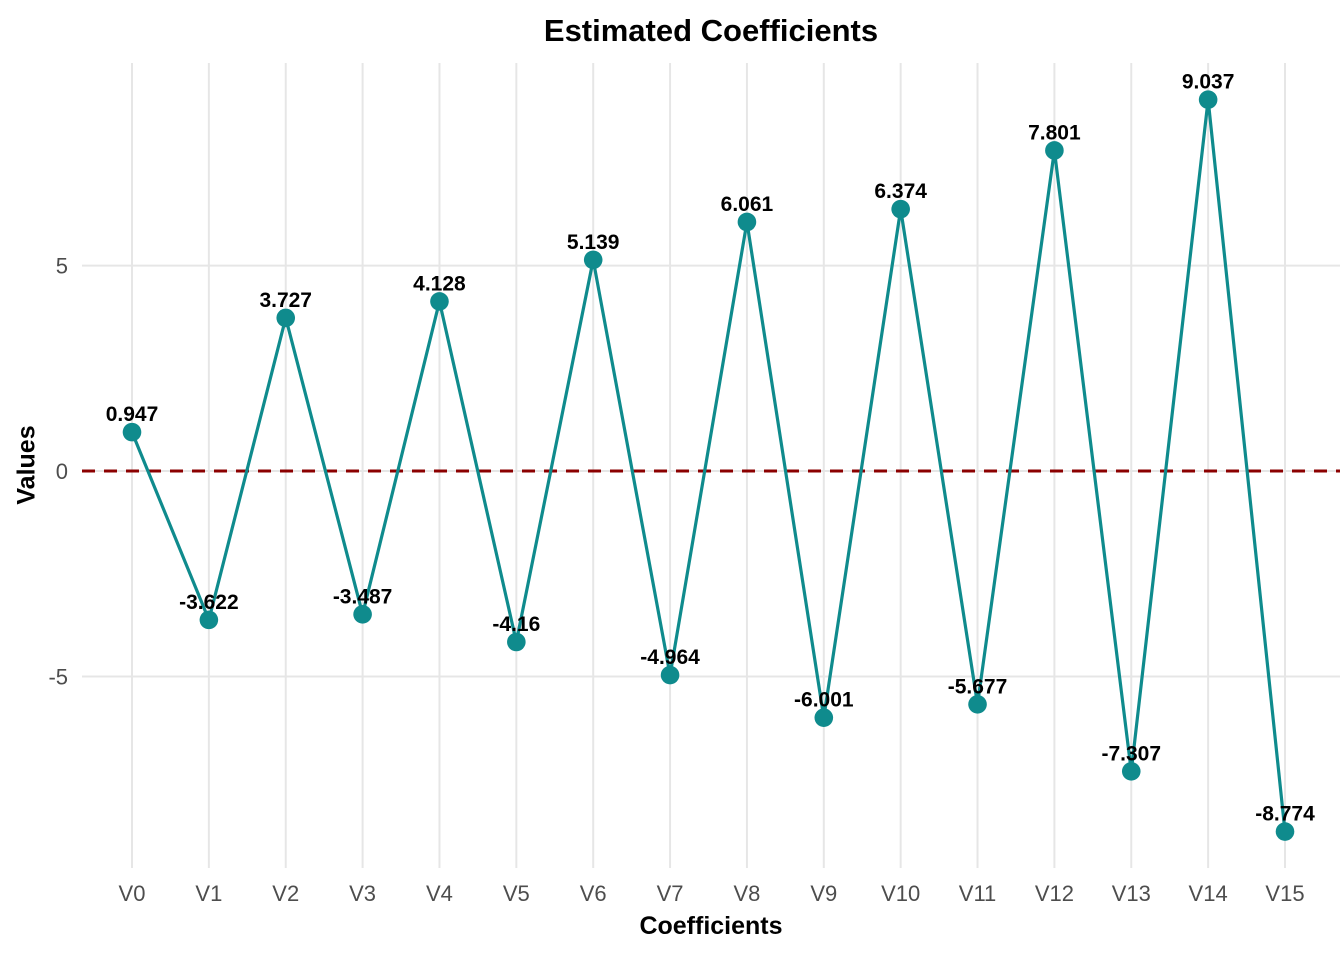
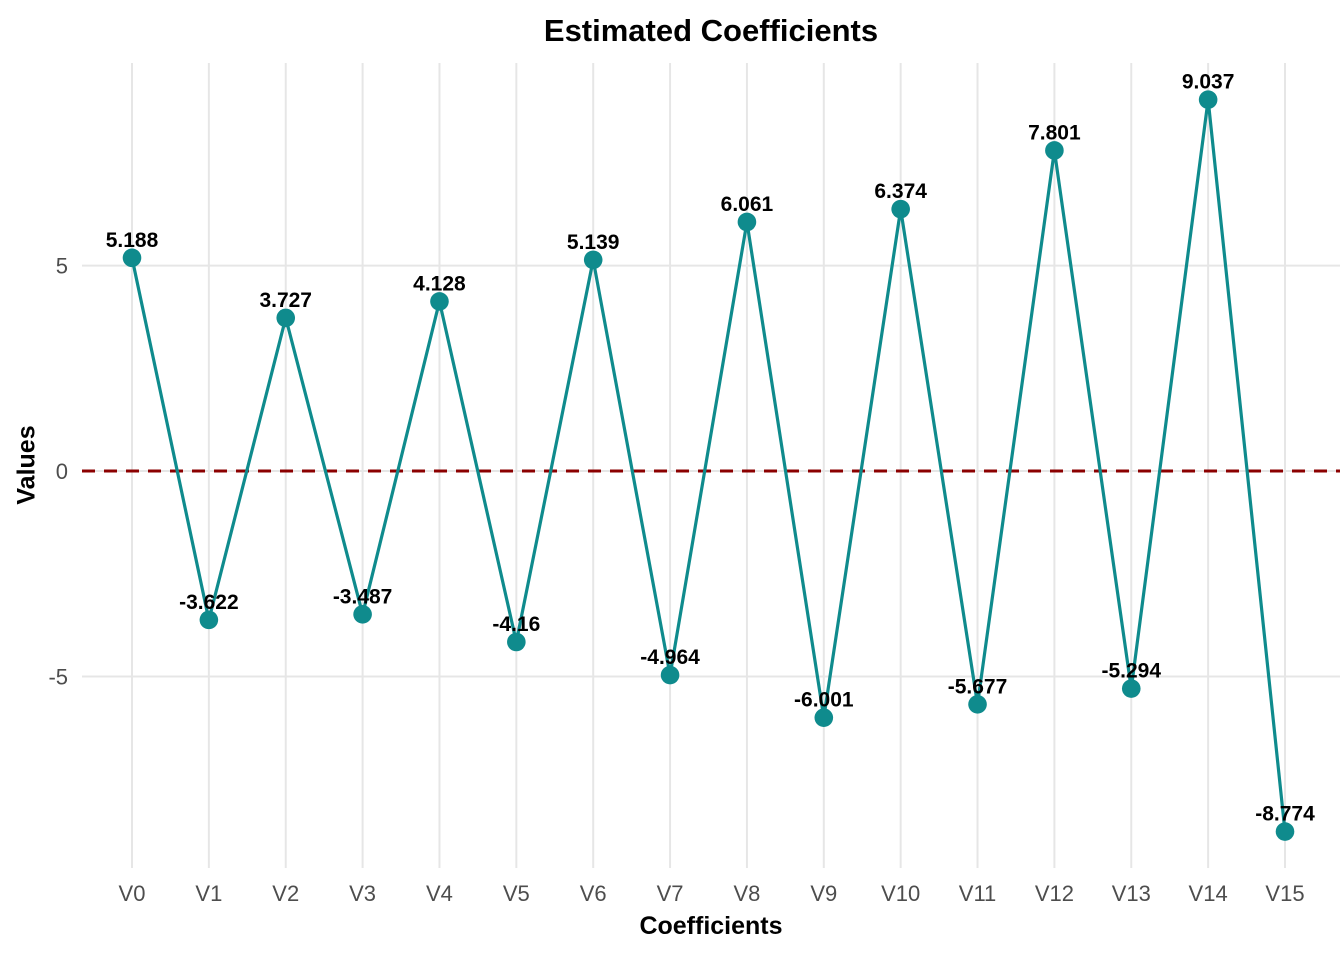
V0: 0.947 -> 5.188
V13: -7.307 -> -5.294
